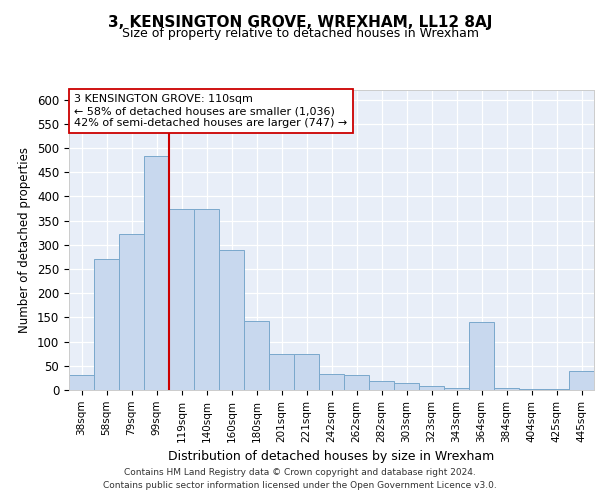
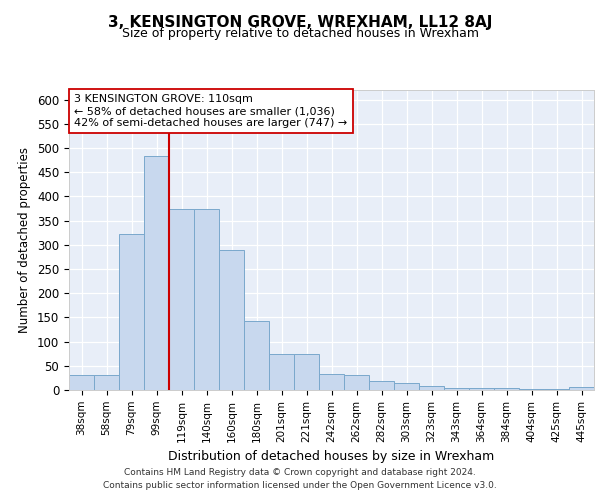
58sqm: 270 -> 32
364sqm: 140 -> 5
445sqm: 40 -> 6
